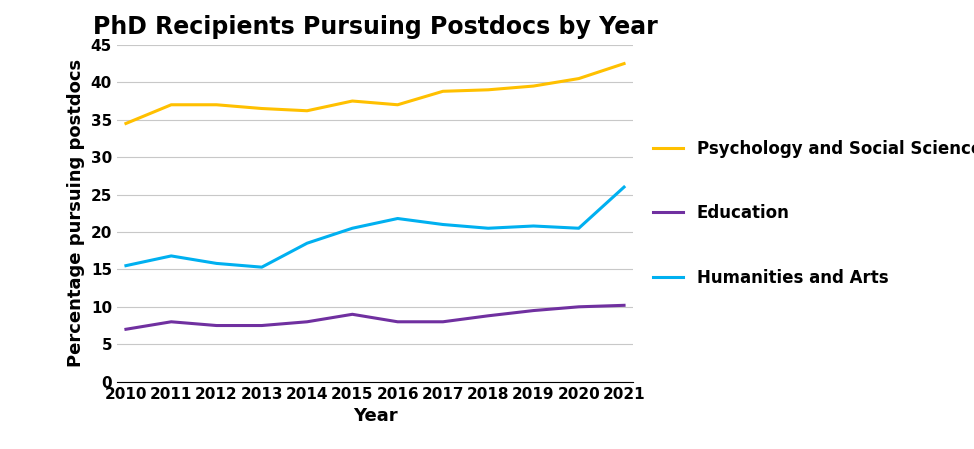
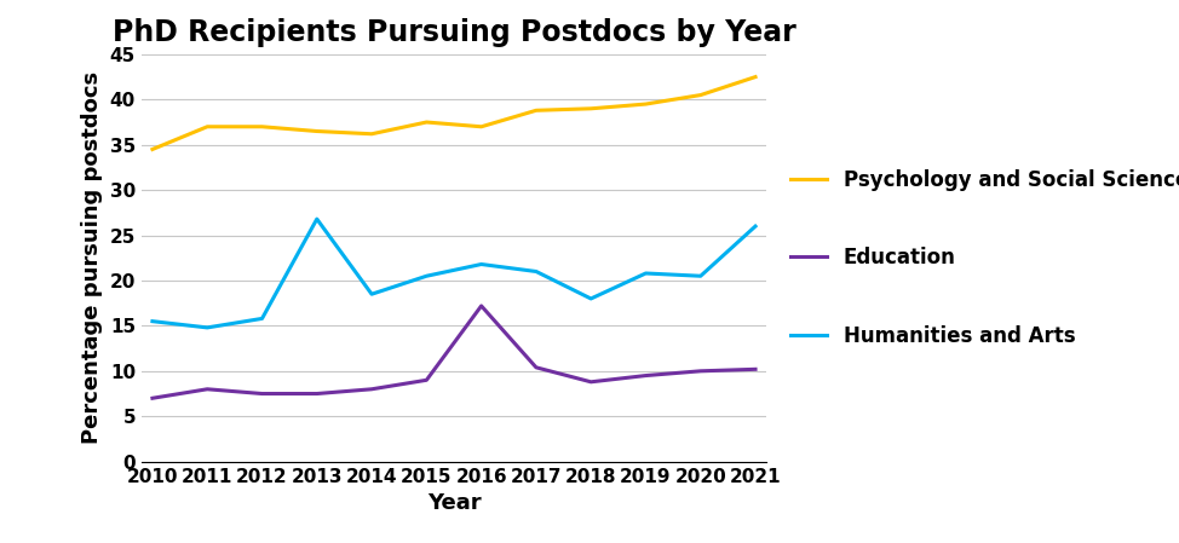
Humanities and Arts/2011: 16.8 -> 14.8
Humanities and Arts/2013: 15.3 -> 26.8
Education/2016: 8.0 -> 17.2
Education/2017: 8.0 -> 10.4
Humanities and Arts/2018: 20.5 -> 18.0
